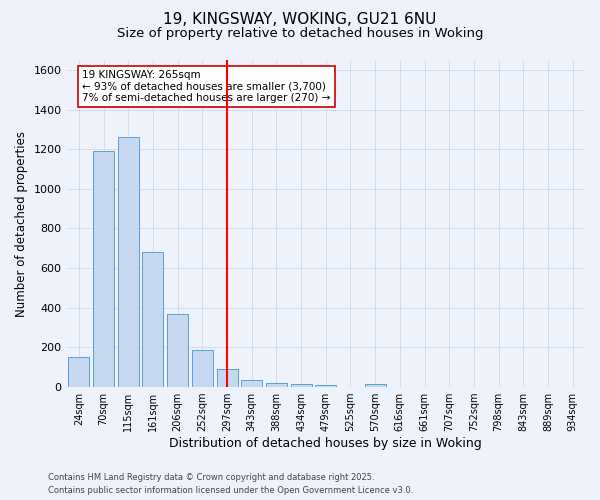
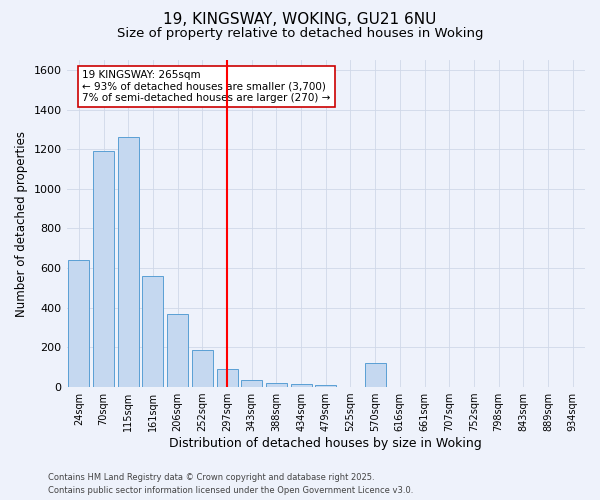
24sqm: 150 -> 640
161sqm: 680 -> 560
570sqm: 20 -> 120
